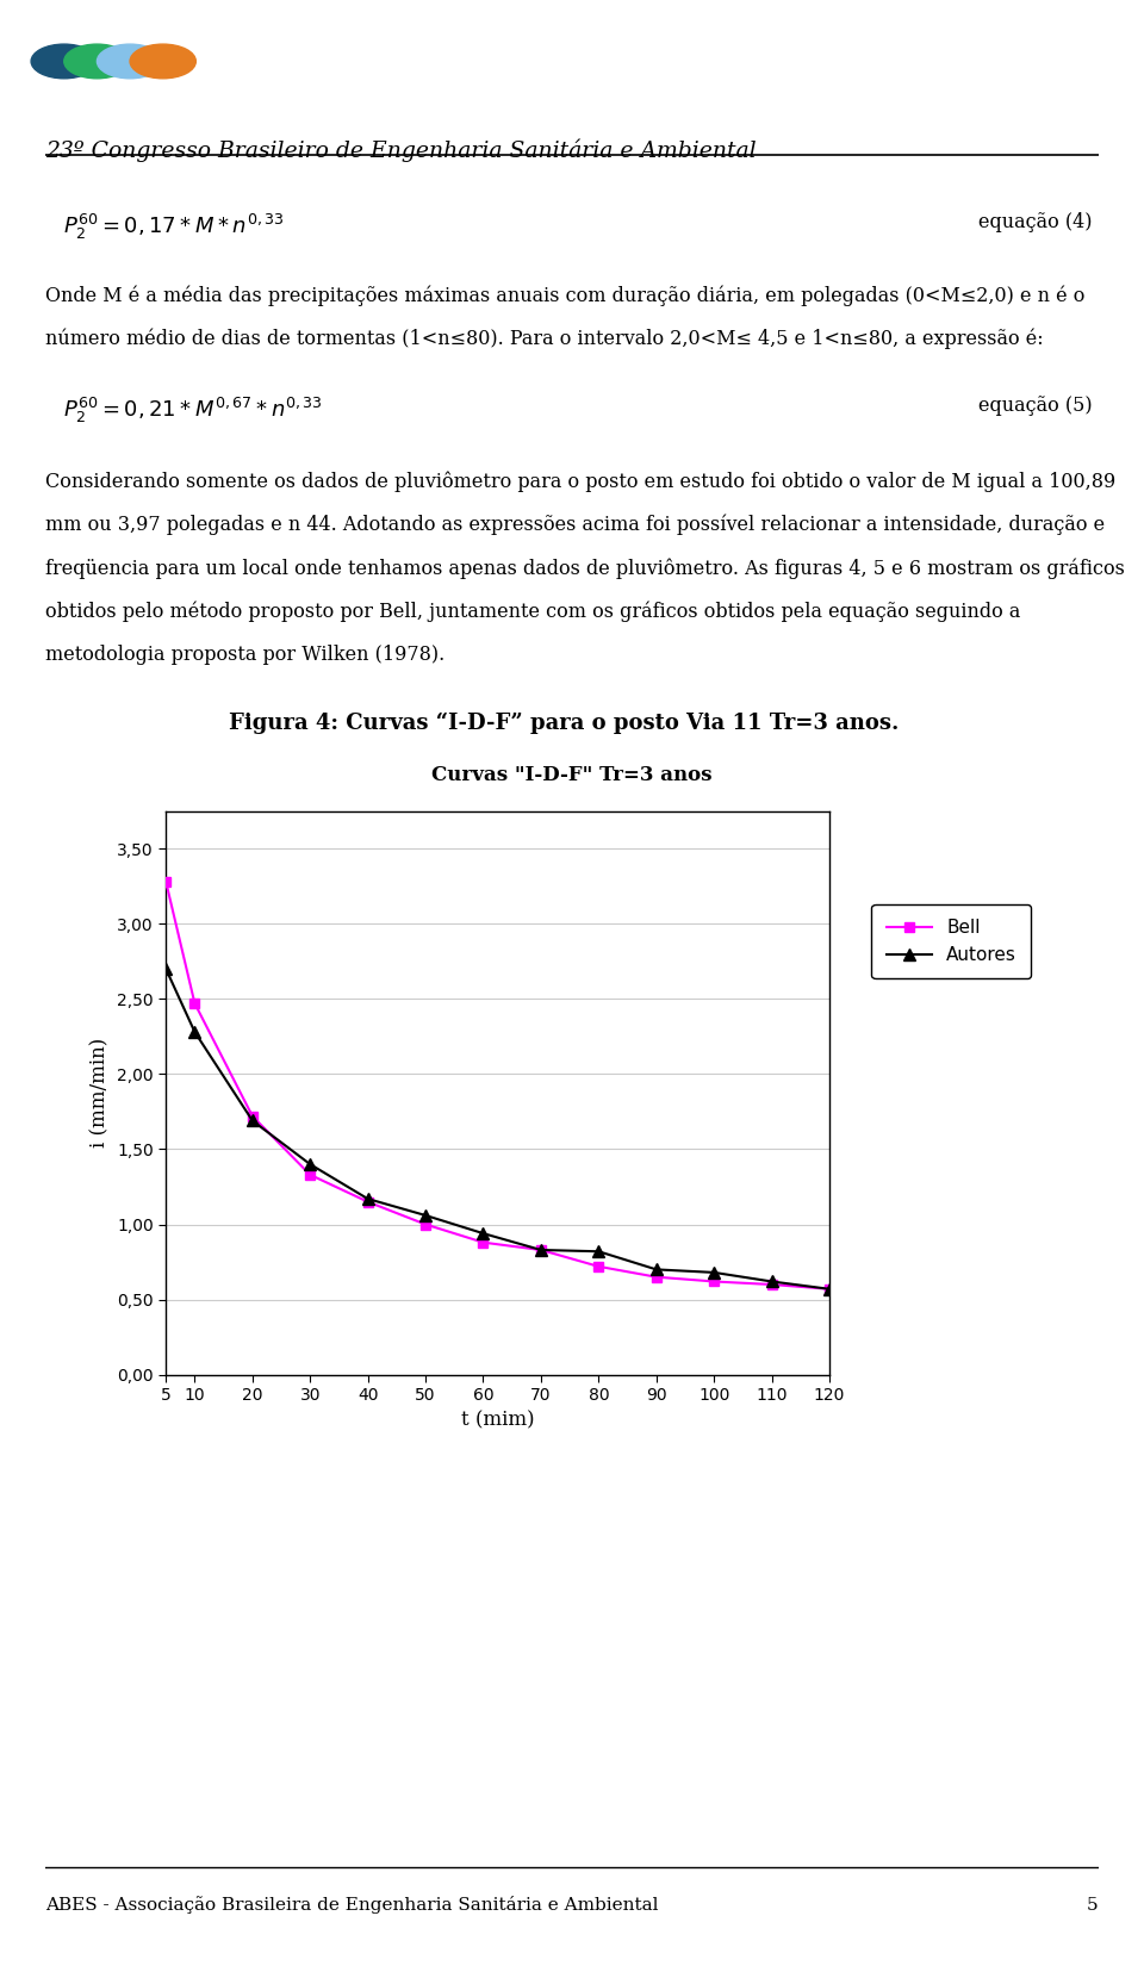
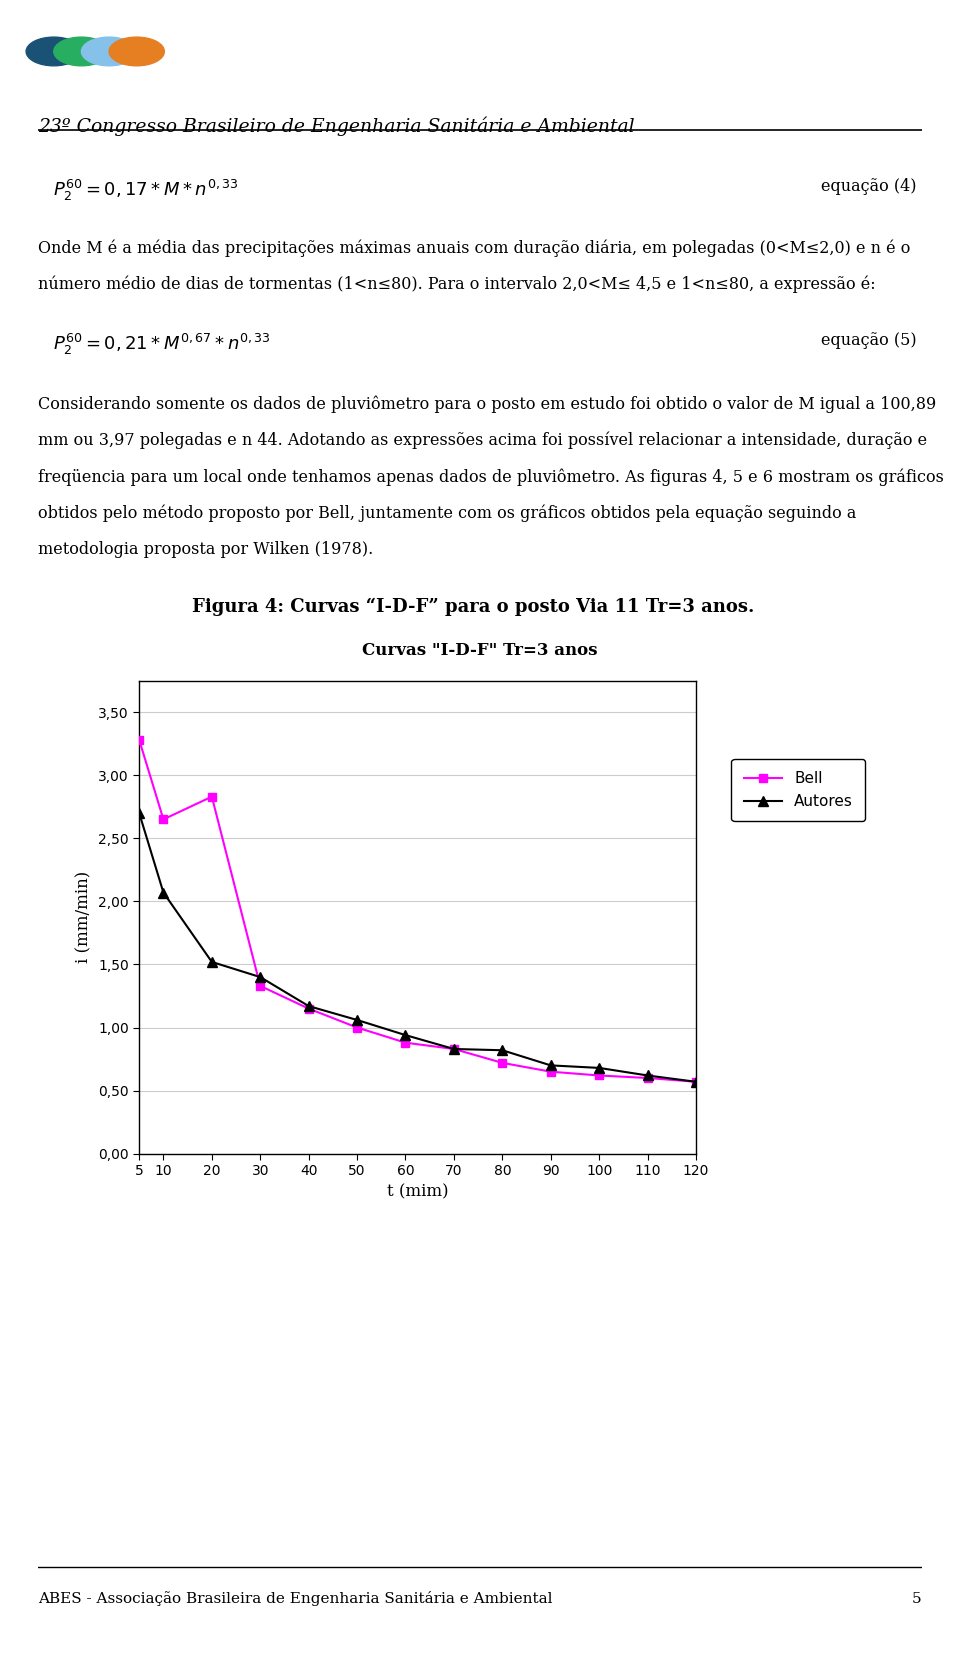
Bell/10: 2,47 -> 2,65
Autores/10: 2,28 -> 2,07
Bell/20: 1,72 -> 2,83
Autores/20: 1,69 -> 1,52
